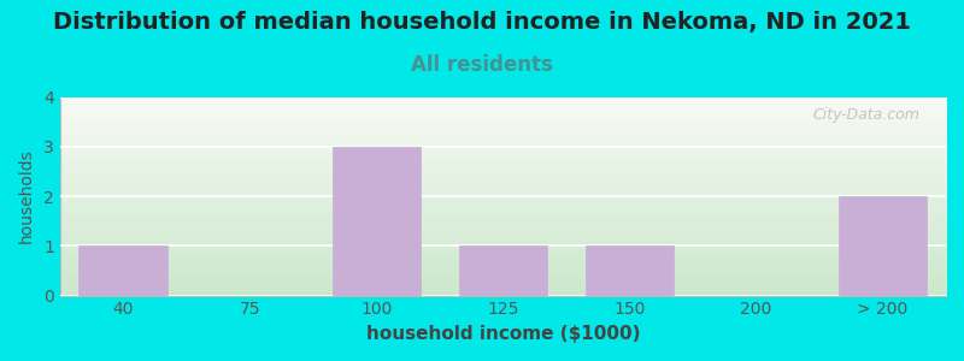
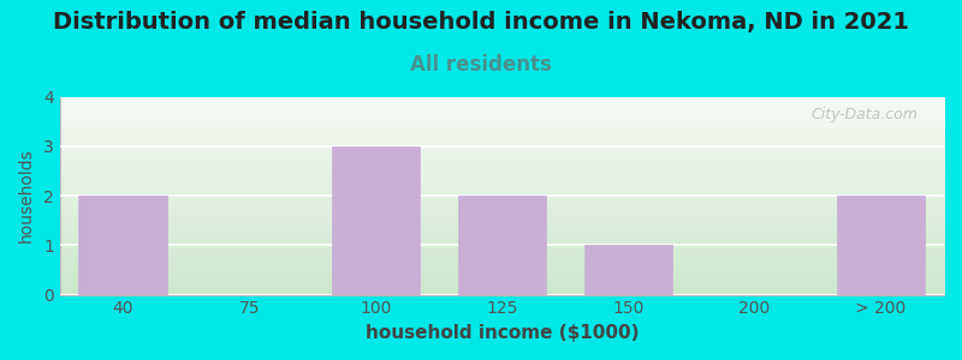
40: 1 -> 2
125: 1 -> 2
